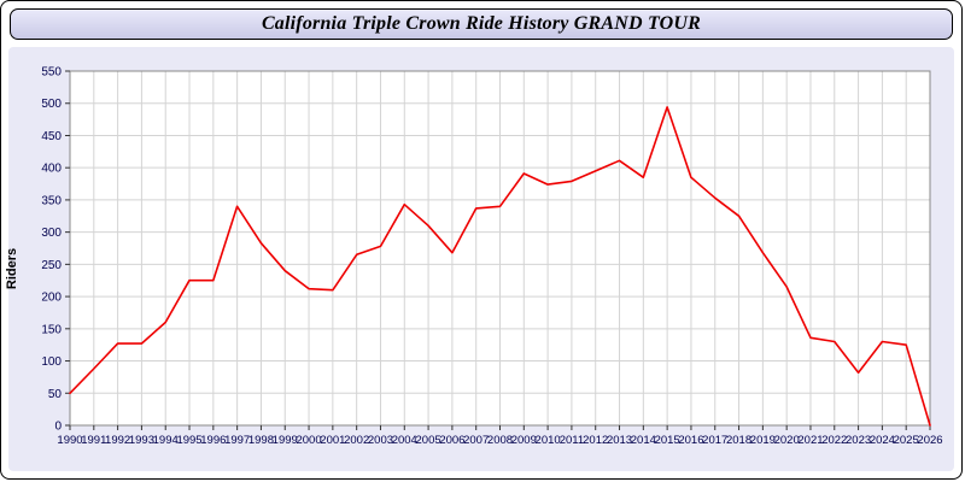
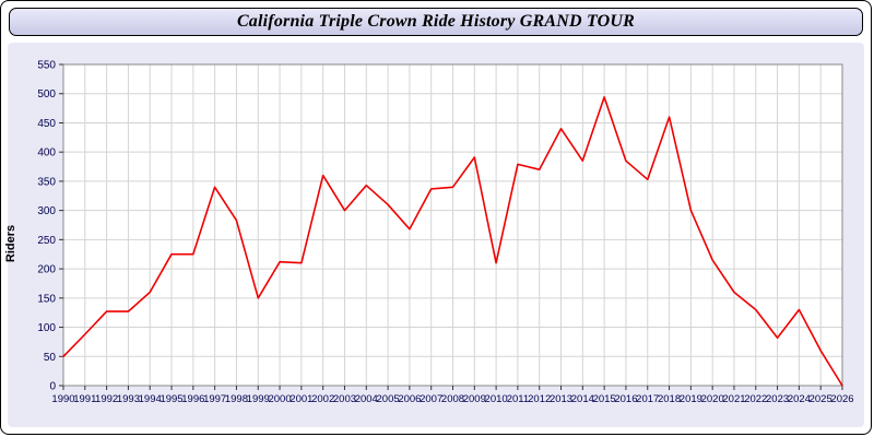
1999: 240 -> 150
2002: 260 -> 360
2003: 280 -> 300
2010: 370 -> 210
2012: 400 -> 370
2013: 410 -> 440
2018: 320 -> 460
2019: 270 -> 300
2021: 140 -> 160
2025: 120 -> 60
